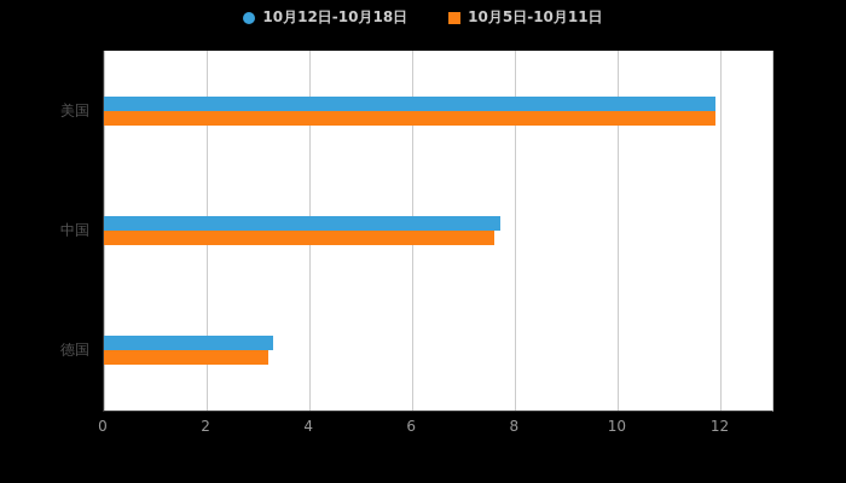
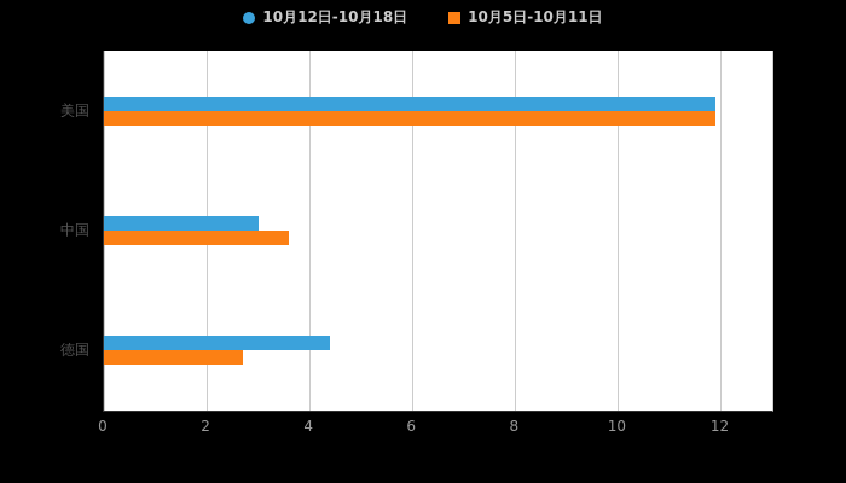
10月12日-10月18日/中国: 7.7 -> 3.0
10月5日-10月11日/中国: 7.6 -> 3.6
10月12日-10月18日/德国: 3.3 -> 4.4
10月5日-10月11日/德国: 3.2 -> 2.7
